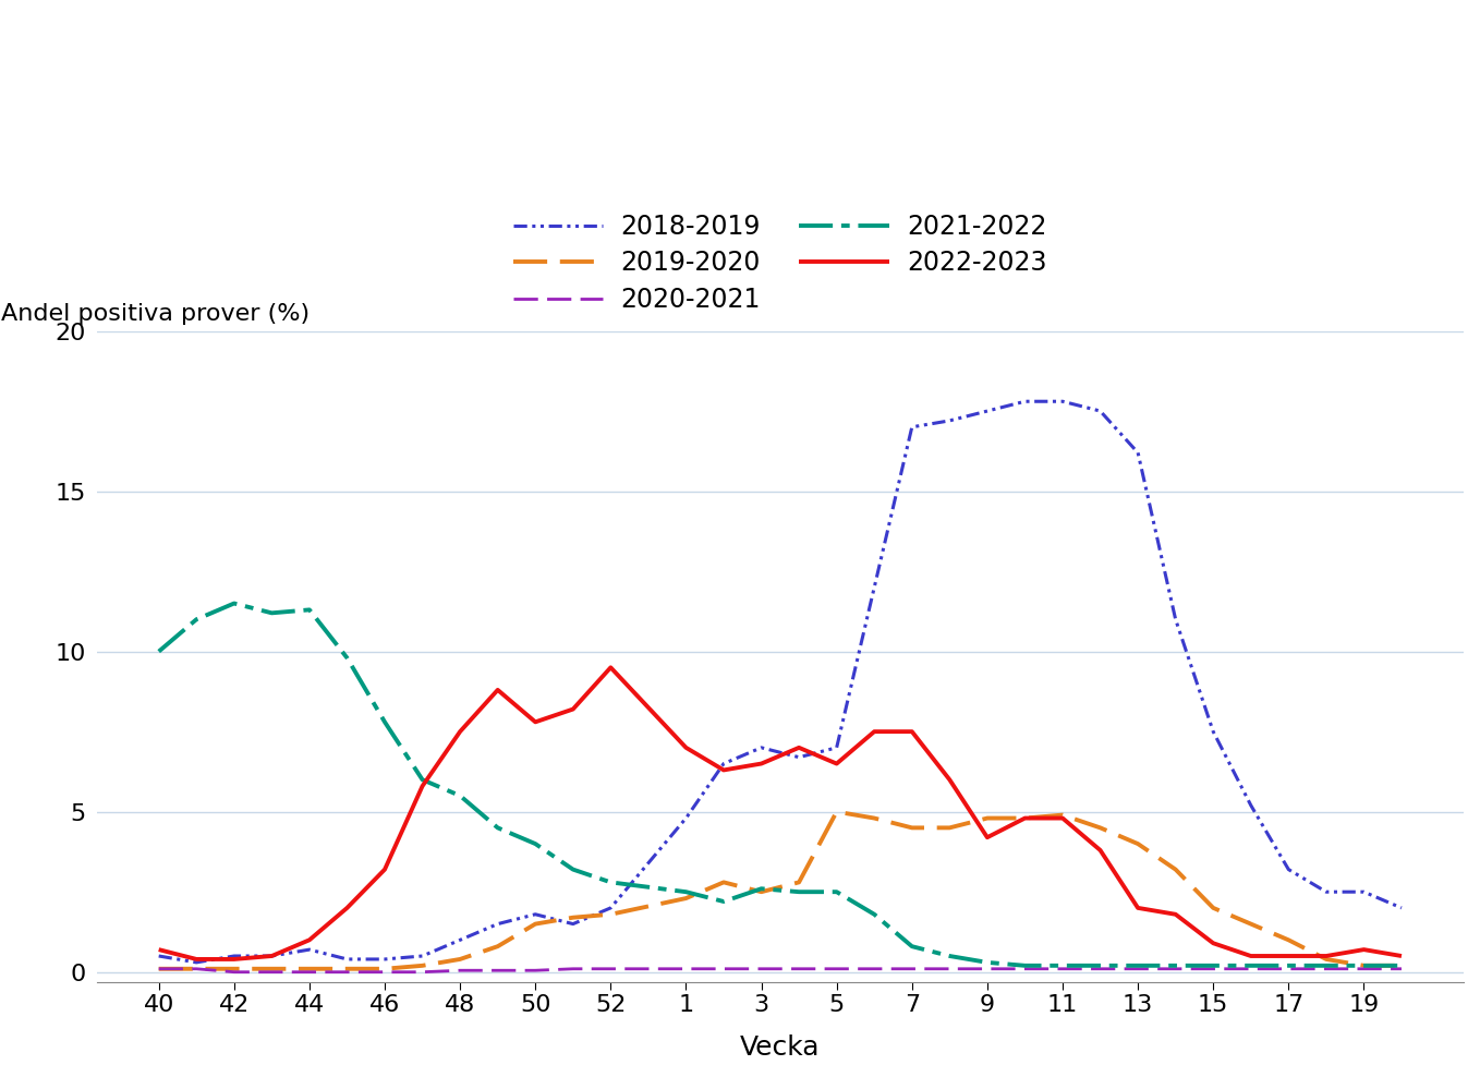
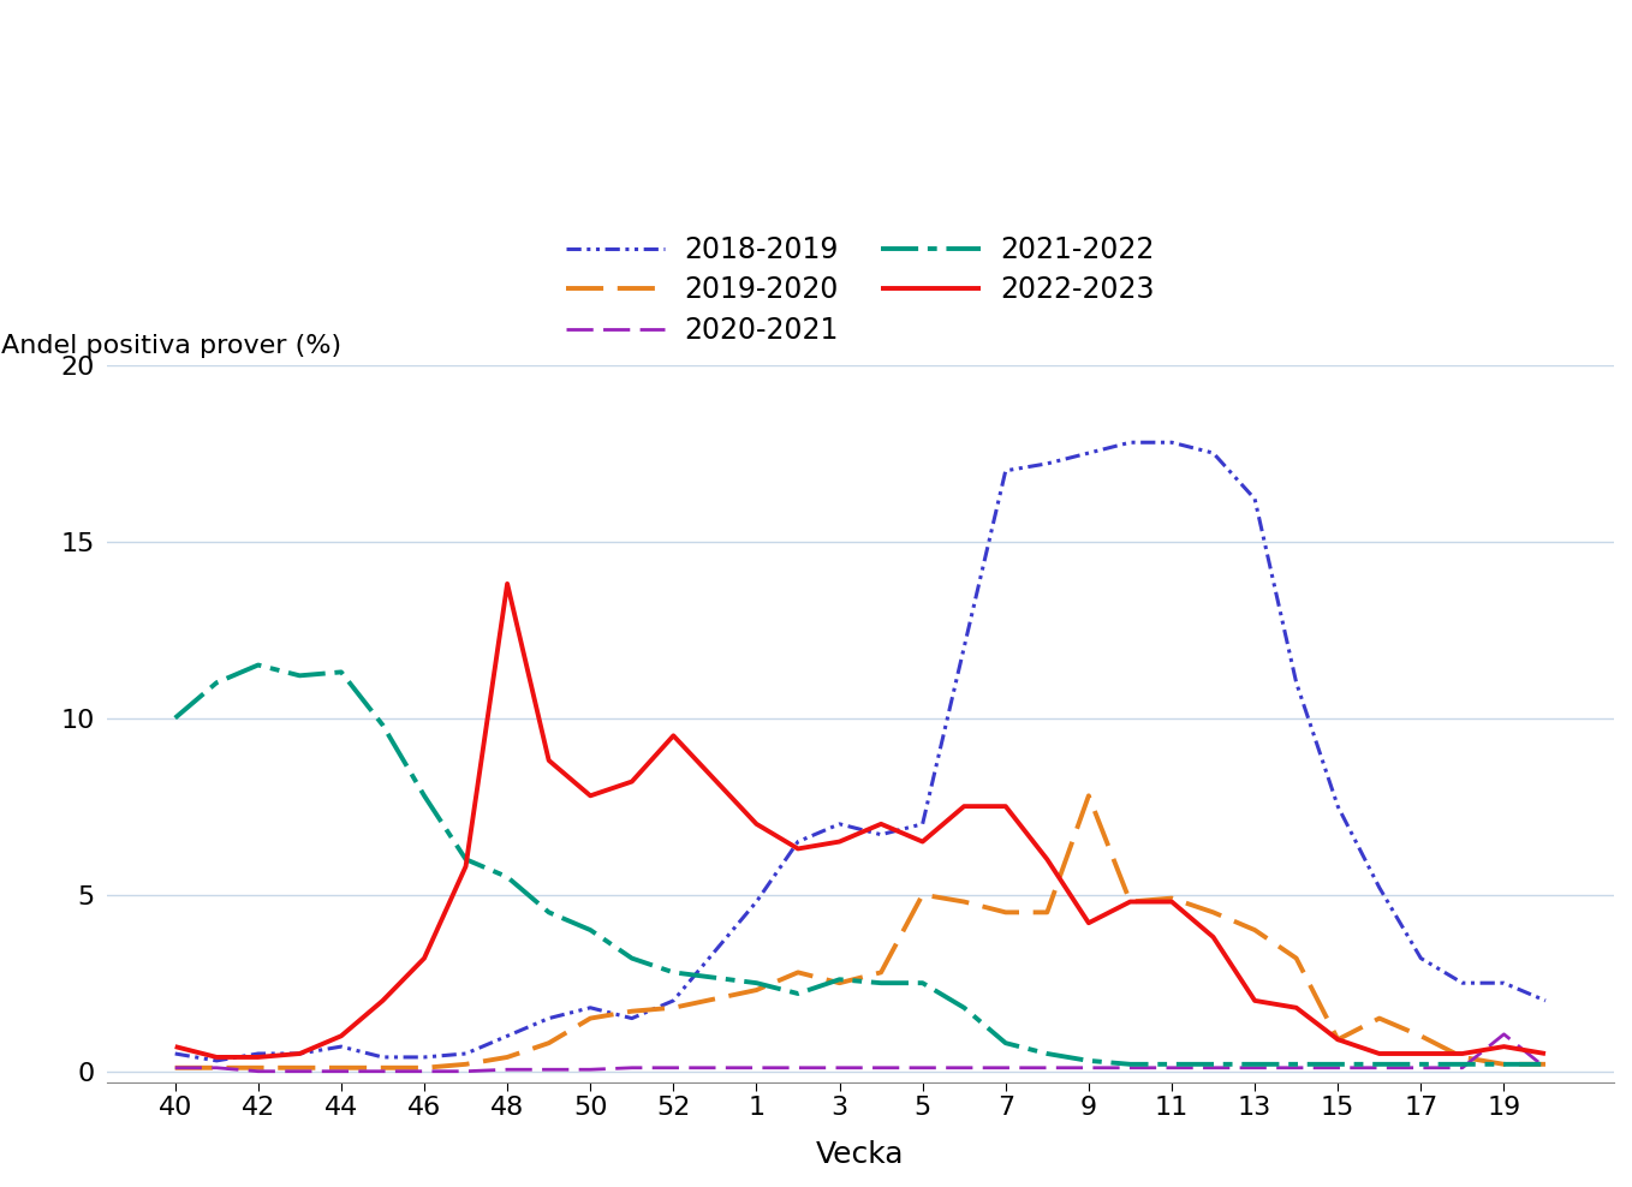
2022-2023/48: 7.5 -> 13.8
2019-2020/9: 4.8 -> 7.8
2019-2020/15: 2.0 -> 0.9
2020-2021/19: 0.10 -> 1.05
